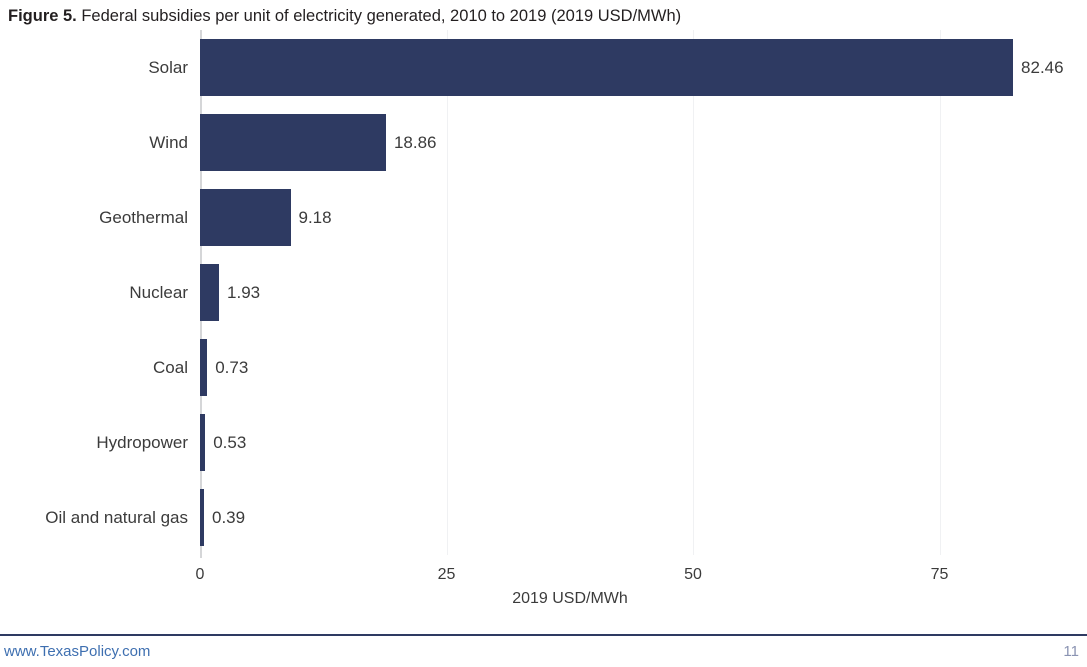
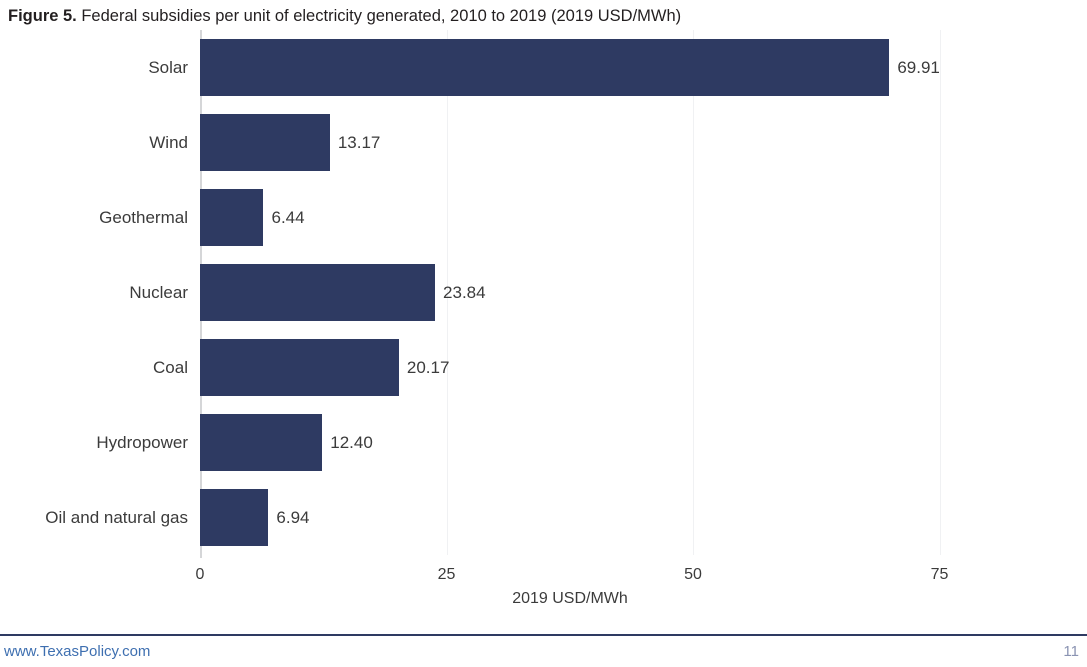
Solar: 82.46 -> 69.91
Wind: 18.86 -> 13.17
Geothermal: 9.18 -> 6.44
Nuclear: 1.93 -> 23.84
Coal: 0.73 -> 20.17
Hydropower: 0.53 -> 12.40
Oil and natural gas: 0.39 -> 6.94
